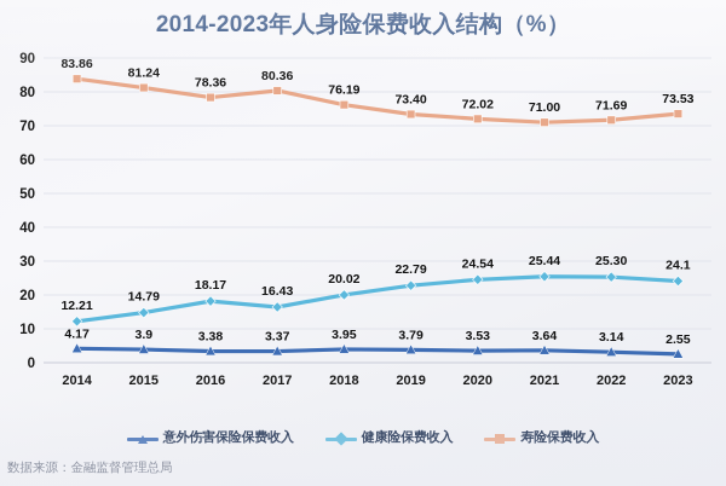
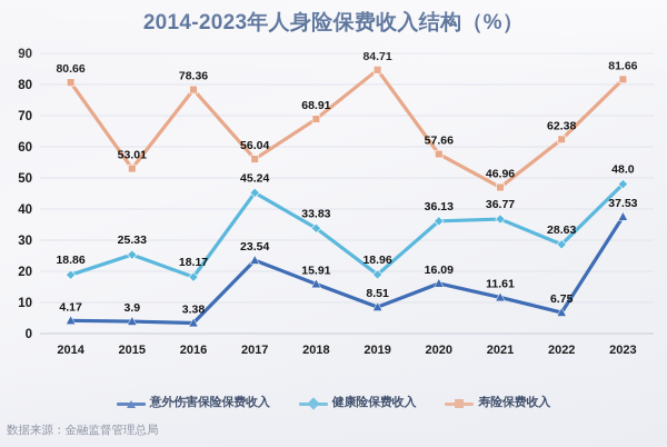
健康险保费收入/2014: 12.21 -> 18.86
寿险保费收入/2014: 83.86 -> 80.66
健康险保费收入/2015: 14.79 -> 25.33
寿险保费收入/2015: 81.24 -> 53.01
意外伤害保险保费收入/2017: 3.37 -> 23.54
健康险保费收入/2017: 16.43 -> 45.24
寿险保费收入/2017: 80.36 -> 56.04
意外伤害保险保费收入/2018: 3.95 -> 15.91
健康险保费收入/2018: 20.02 -> 33.83
寿险保费收入/2018: 76.19 -> 68.91
意外伤害保险保费收入/2019: 3.79 -> 8.51
健康险保费收入/2019: 22.79 -> 18.96
寿险保费收入/2019: 73.40 -> 84.71
意外伤害保险保费收入/2020: 3.53 -> 16.09
健康险保费收入/2020: 24.54 -> 36.13
寿险保费收入/2020: 72.02 -> 57.66
意外伤害保险保费收入/2021: 3.64 -> 11.61
健康险保费收入/2021: 25.44 -> 36.77
寿险保费收入/2021: 71.00 -> 46.96
意外伤害保险保费收入/2022: 3.14 -> 6.75
健康险保费收入/2022: 25.30 -> 28.63
寿险保费收入/2022: 71.69 -> 62.38
意外伤害保险保费收入/2023: 2.55 -> 37.53
健康险保费收入/2023: 24.1 -> 48.0
寿险保费收入/2023: 73.53 -> 81.66
